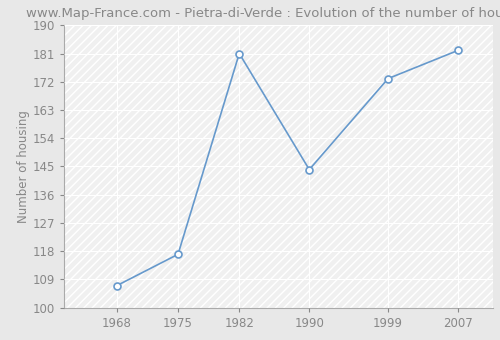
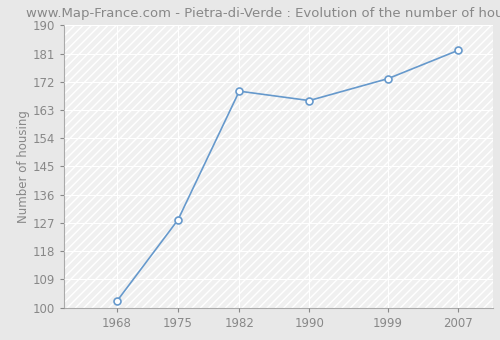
1968: 107 -> 102
1975: 117 -> 128
1982: 181 -> 169
1990: 144 -> 166
